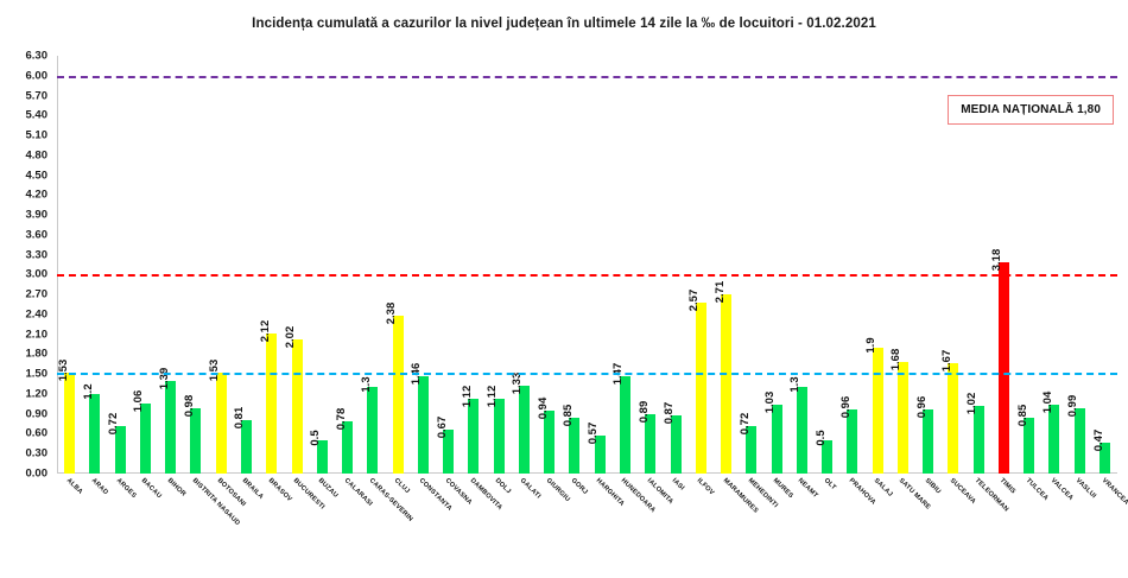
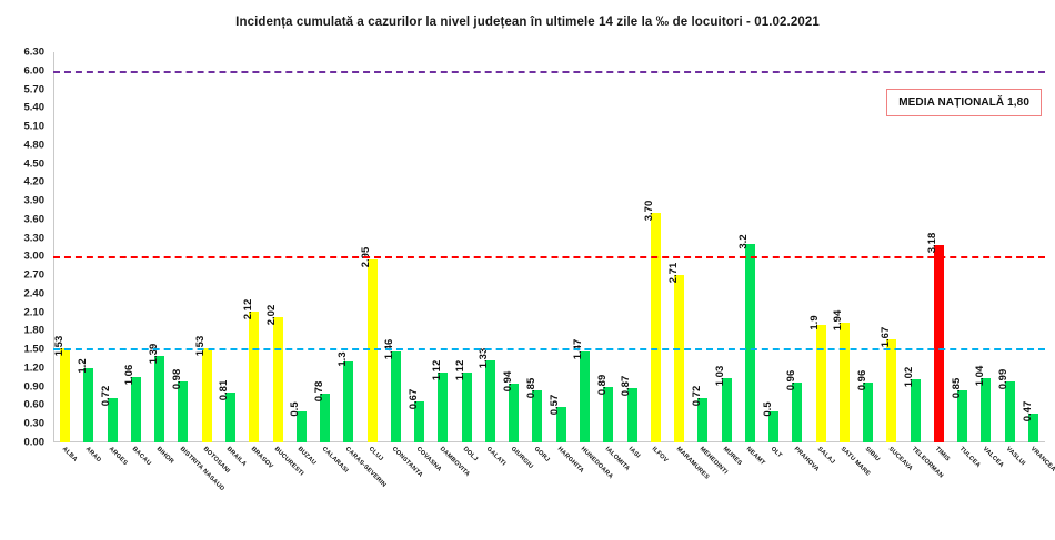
CLUJ: 2.38 -> 2.95
ILFOV: 2.57 -> 3.70
NEAMT: 1.3 -> 3.2
SATU MARE: 1.68 -> 1.94
